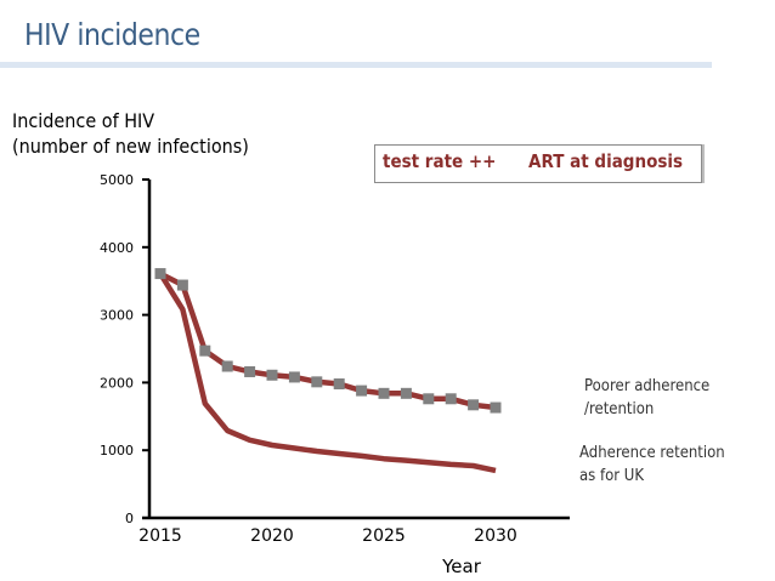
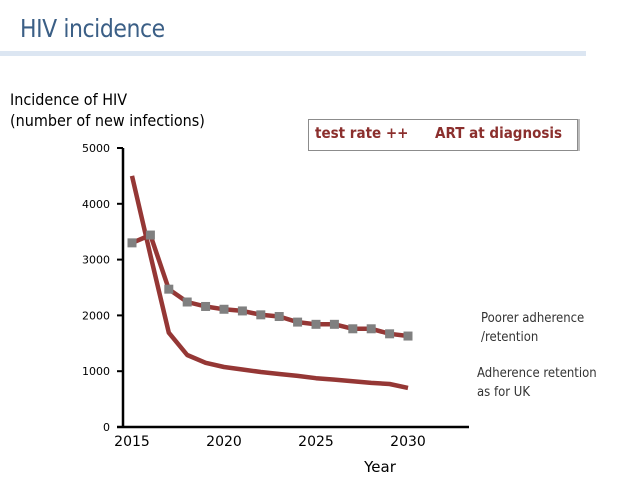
Poorer adherence /retention/2015: 3600 -> 3300
Adherence retention as for UK/2015: 3600 -> 4500
